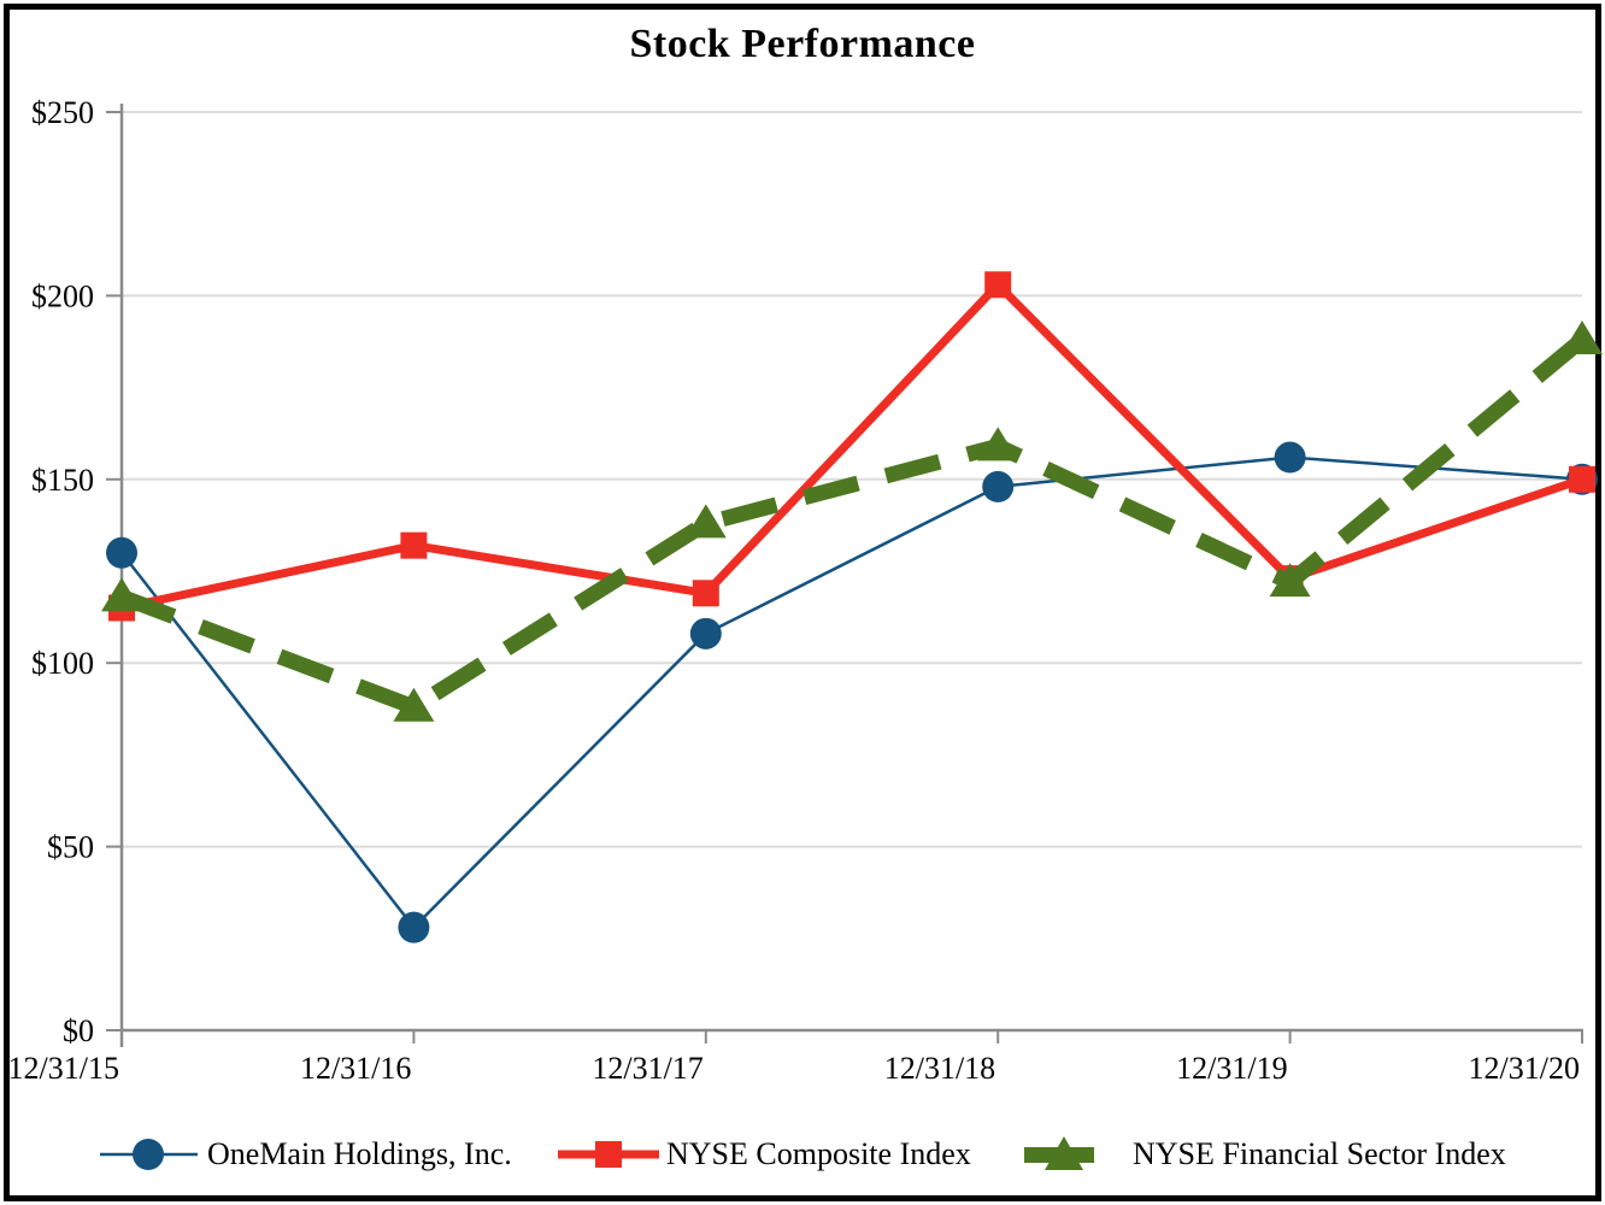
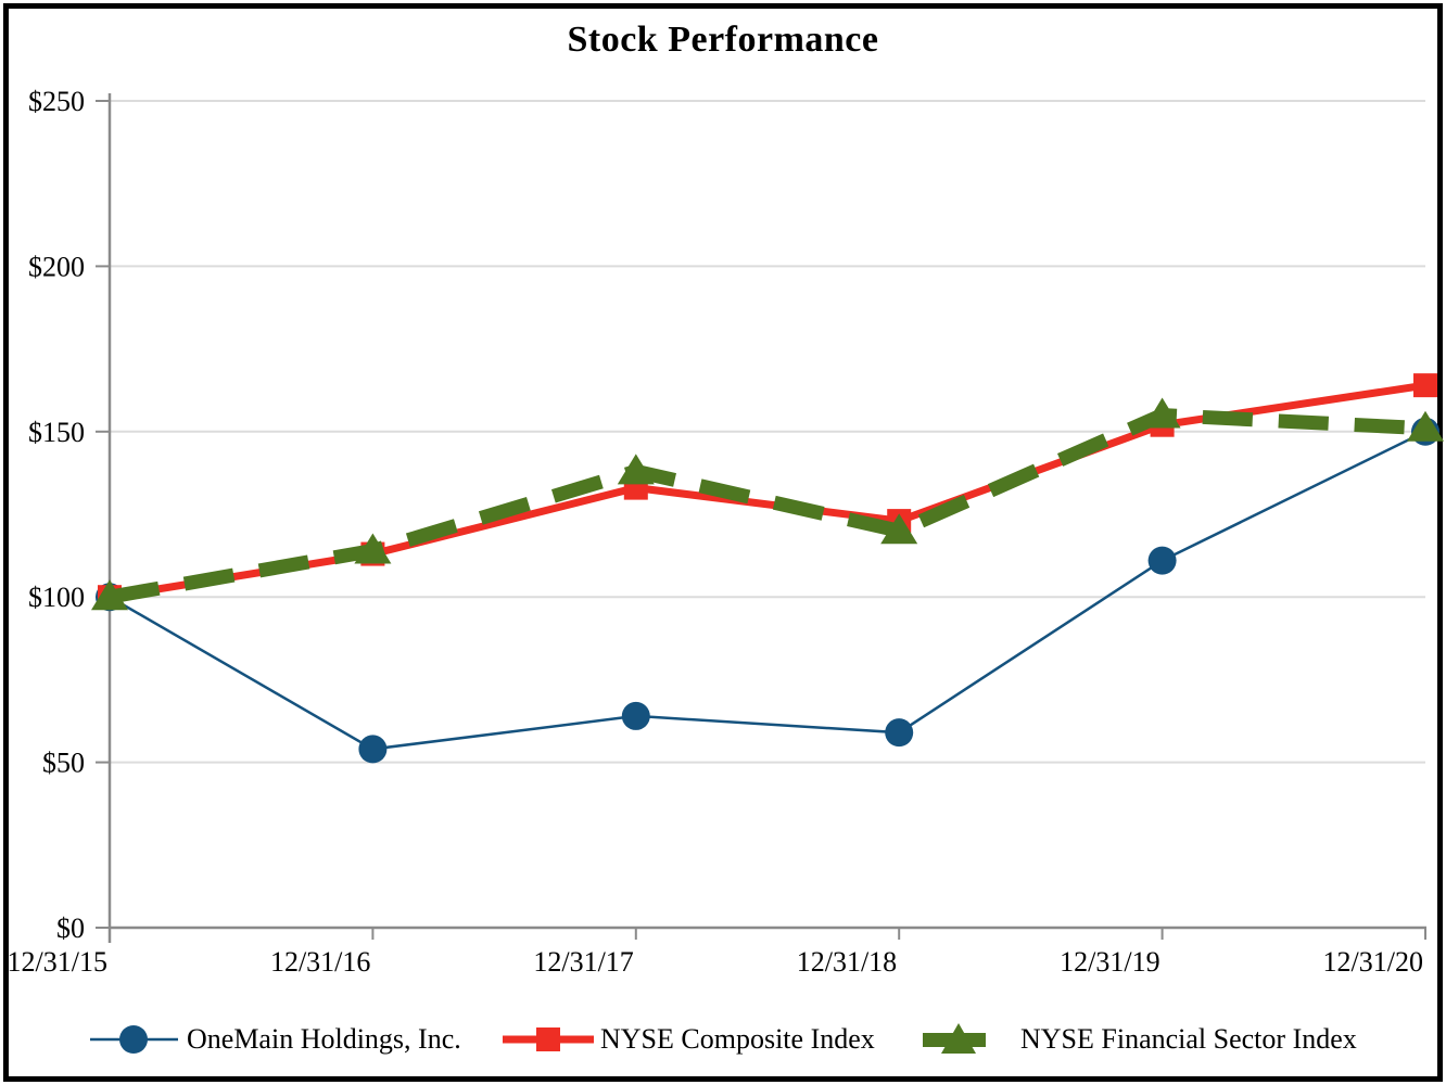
OneMain Holdings, Inc./12/31/15: $130 -> $100
NYSE Composite Index/12/31/15: $115 -> $100
NYSE Financial Sector Index/12/31/15: $118 -> $100
OneMain Holdings, Inc./12/31/16: $28 -> $54
NYSE Composite Index/12/31/16: $132 -> $113
NYSE Financial Sector Index/12/31/16: $88 -> $114
OneMain Holdings, Inc./12/31/17: $108 -> $64
NYSE Composite Index/12/31/17: $119 -> $133
OneMain Holdings, Inc./12/31/18: $148 -> $59
NYSE Composite Index/12/31/18: $203 -> $123
NYSE Financial Sector Index/12/31/18: $159 -> $120
OneMain Holdings, Inc./12/31/19: $156 -> $111
NYSE Composite Index/12/31/19: $123 -> $152
NYSE Financial Sector Index/12/31/19: $122 -> $155
NYSE Composite Index/12/31/20: $150 -> $164
NYSE Financial Sector Index/12/31/20: $188 -> $151
